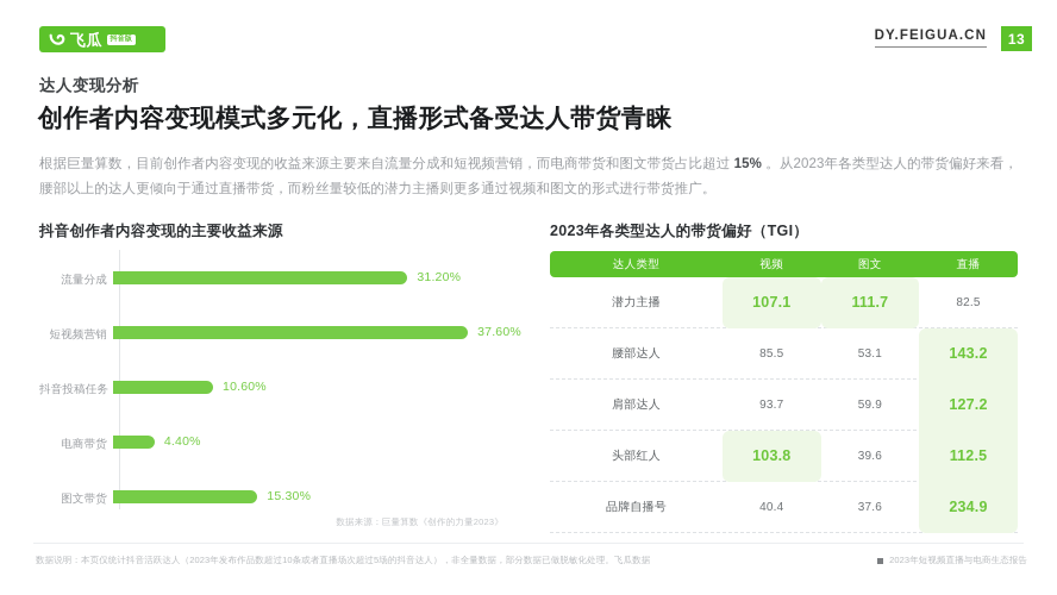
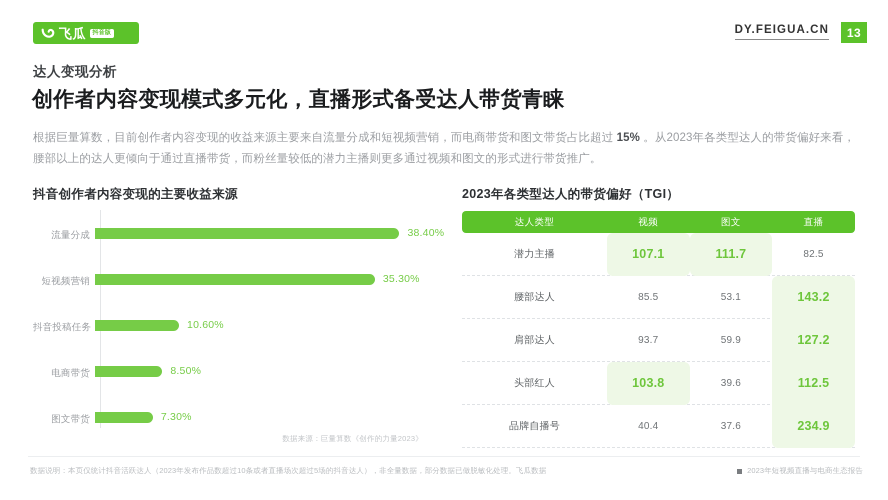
流量分成: 31.20% -> 38.40%
短视频营销: 37.60% -> 35.30%
电商带货: 4.40% -> 8.50%
图文带货: 15.30% -> 7.30%
